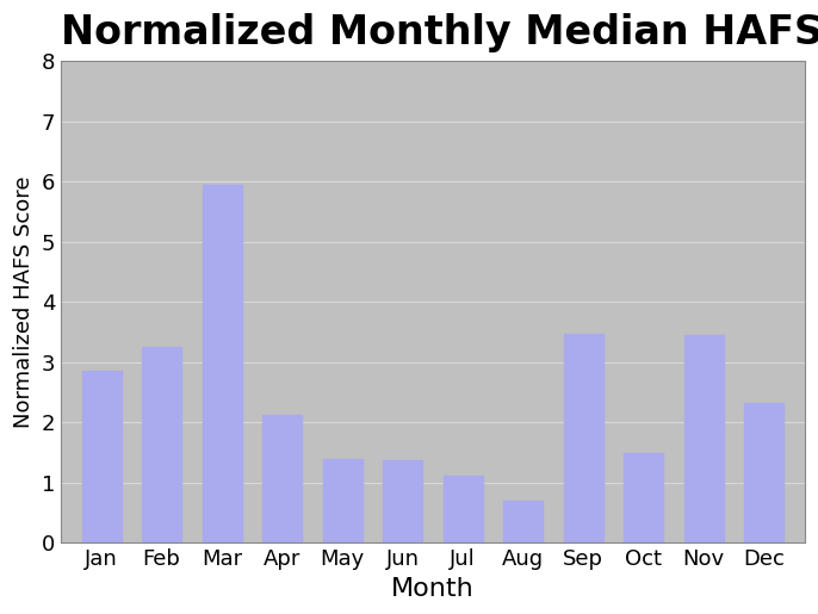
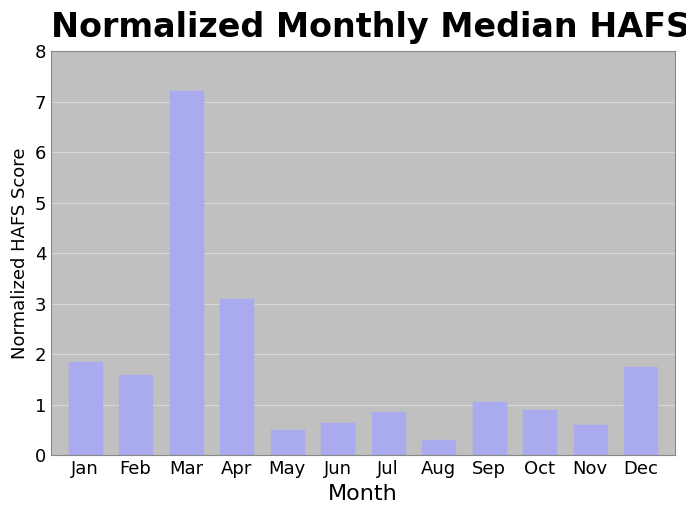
Jan: 2.86 -> 1.85
Feb: 3.26 -> 1.60
Mar: 5.94 -> 7.20
Apr: 2.12 -> 3.10
May: 1.40 -> 0.50
Jun: 1.38 -> 0.65
Jul: 1.12 -> 0.85
Aug: 0.70 -> 0.30
Sep: 3.48 -> 1.05
Oct: 1.50 -> 0.90
Nov: 3.46 -> 0.60
Dec: 2.32 -> 1.75
